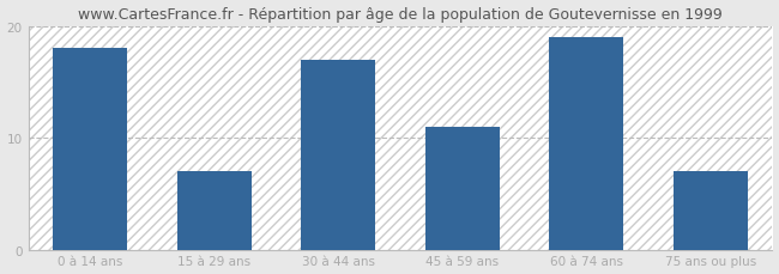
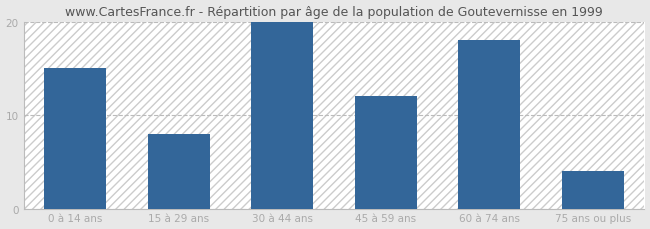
0 à 14 ans: 18 -> 15
15 à 29 ans: 7 -> 8
30 à 44 ans: 17 -> 20
45 à 59 ans: 11 -> 12
60 à 74 ans: 19 -> 18
75 ans ou plus: 7 -> 4
